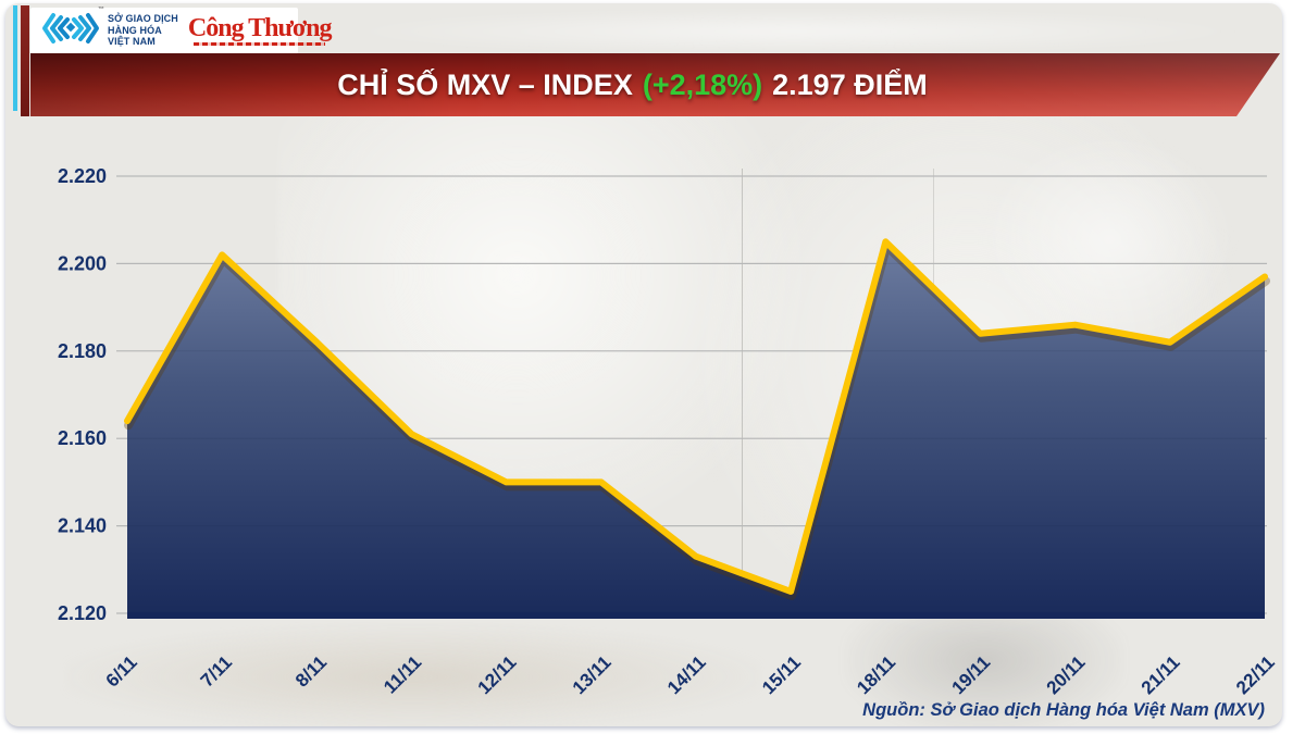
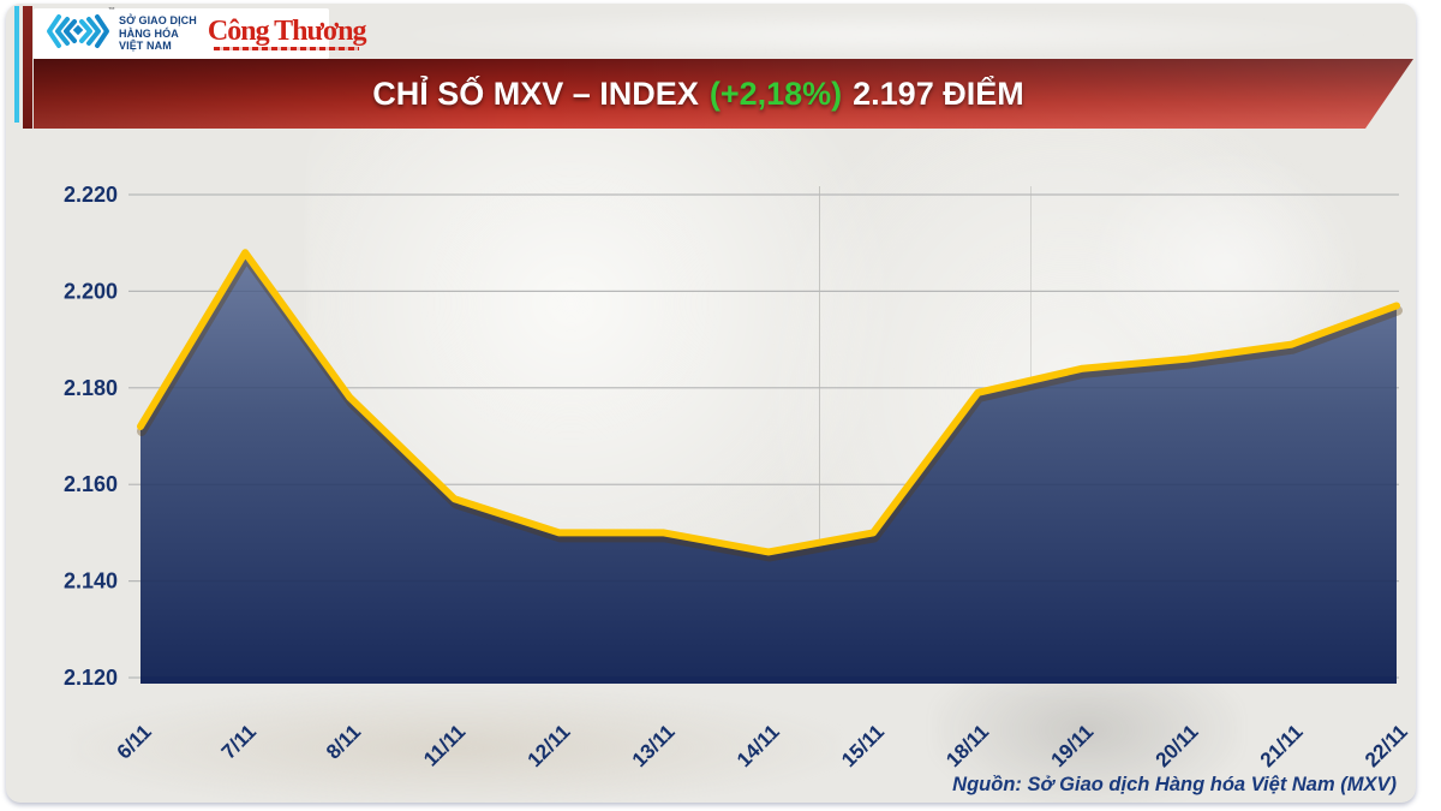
6/11: 2164 -> 2172
7/11: 2202 -> 2208
8/11: 2182 -> 2178
11/11: 2161 -> 2157
14/11: 2133 -> 2146
15/11: 2125 -> 2150
18/11: 2205 -> 2179
21/11: 2182 -> 2189
